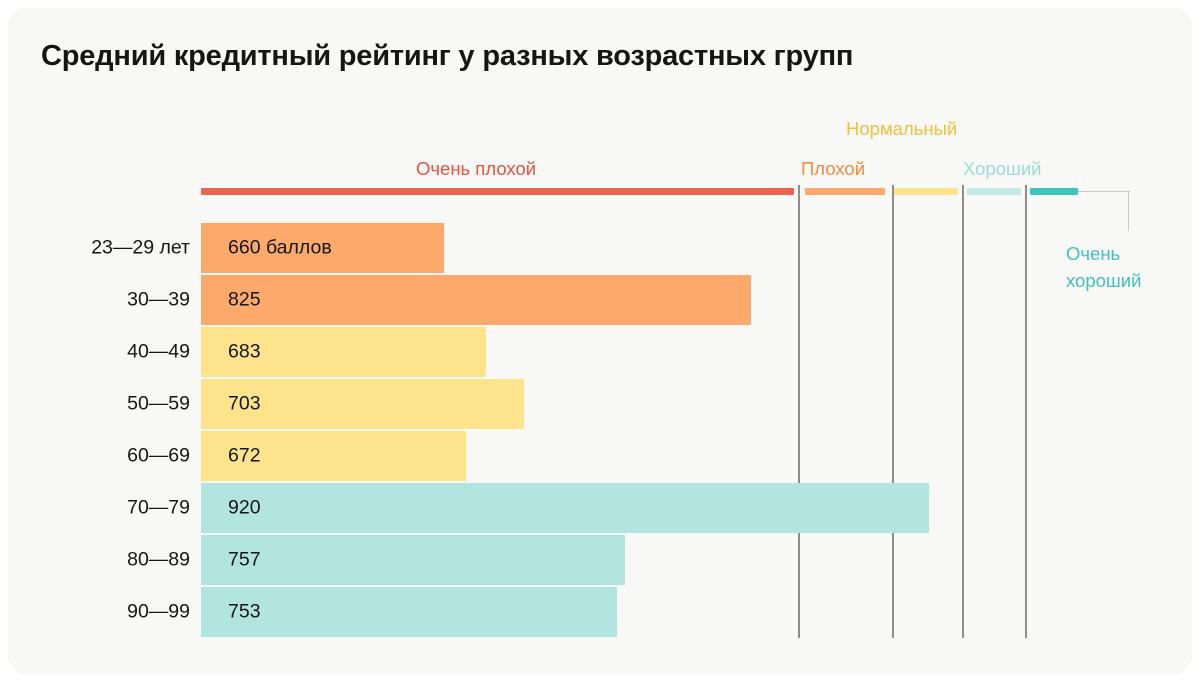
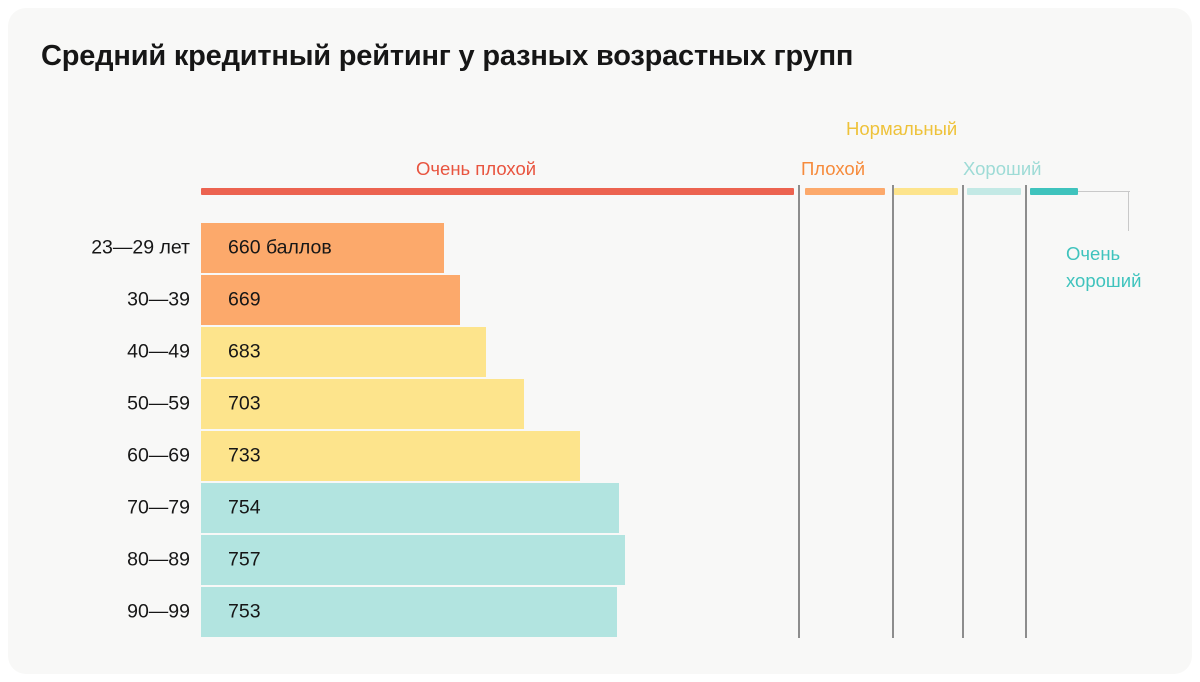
30—39: 825 -> 669
60—69: 672 -> 733
70—79: 920 -> 754
